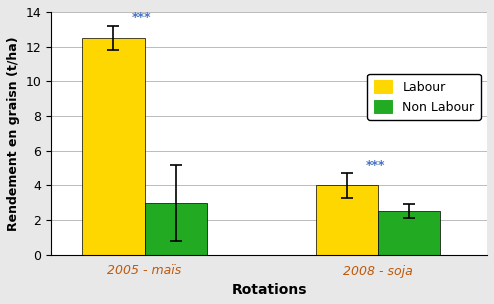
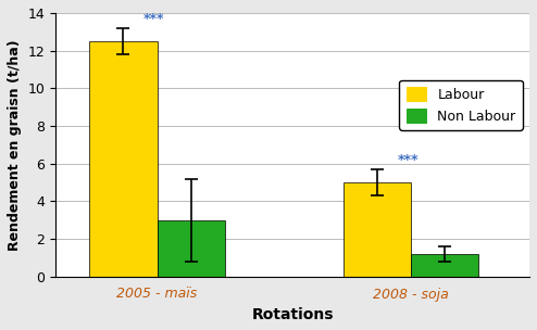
Labour/2008 - soja: 4.0 -> 5.0
Non Labour/2008 - soja: 2.5 -> 1.2
